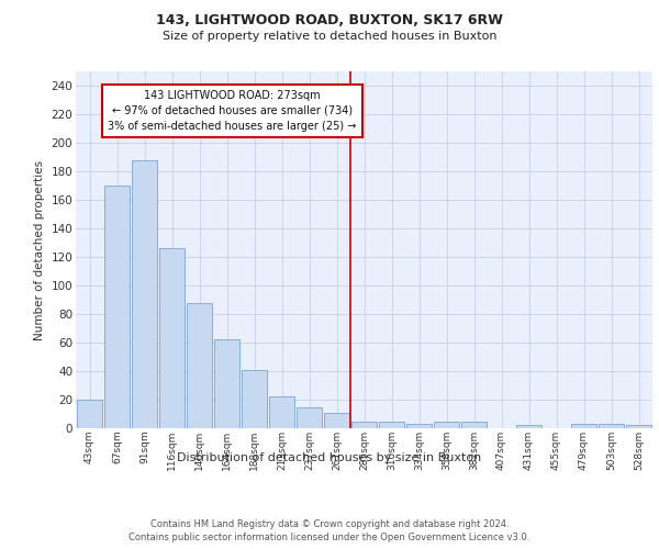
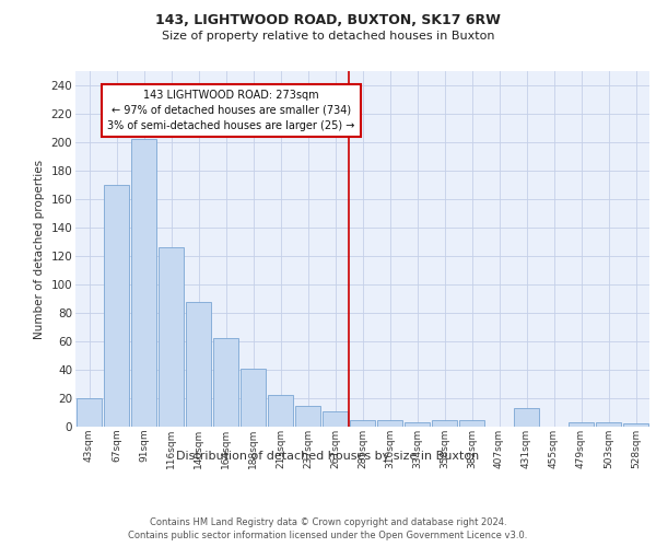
91sqm: 188 -> 202
431sqm: 2 -> 13
